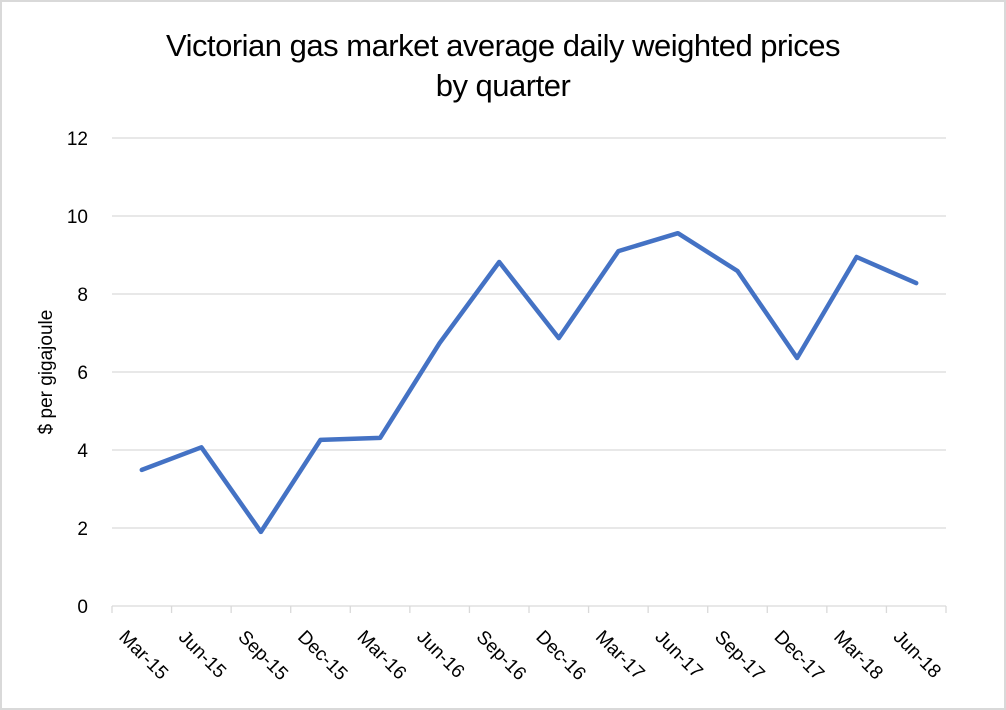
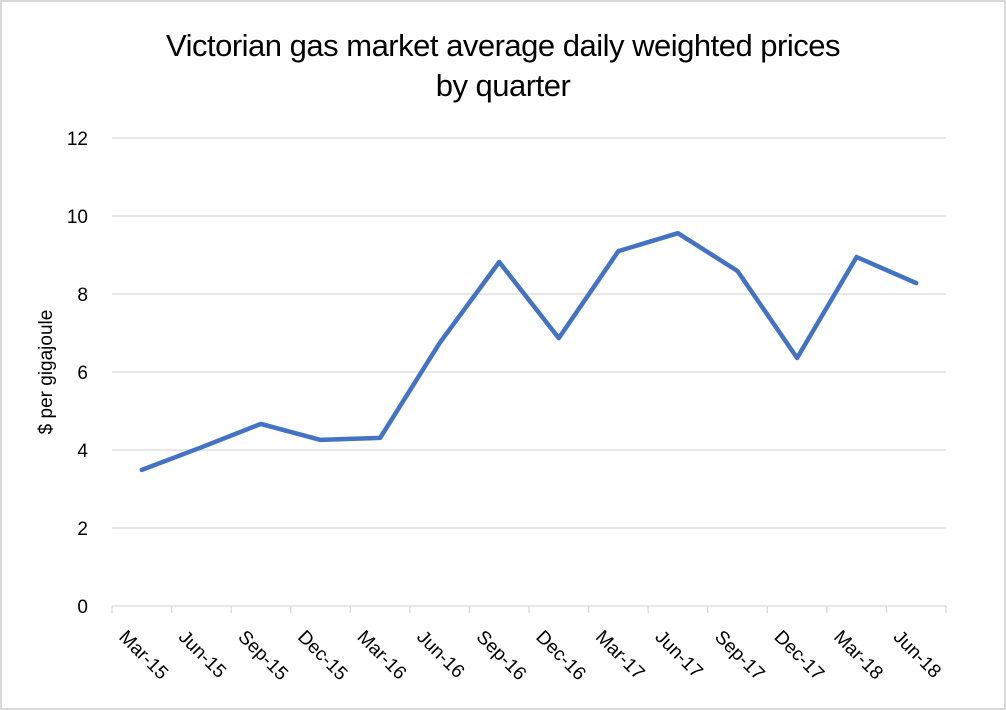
Sep-15: 1.9 -> 4.7
